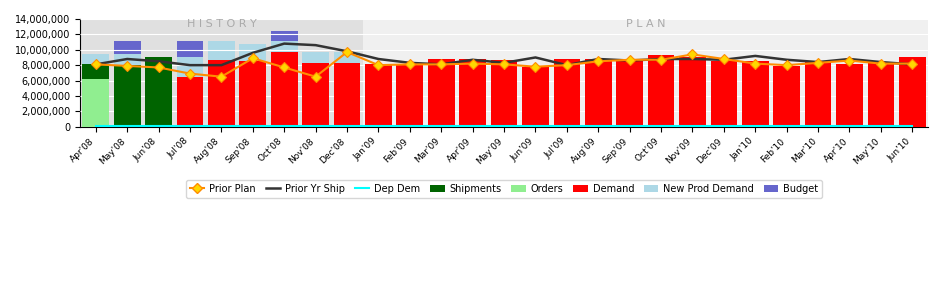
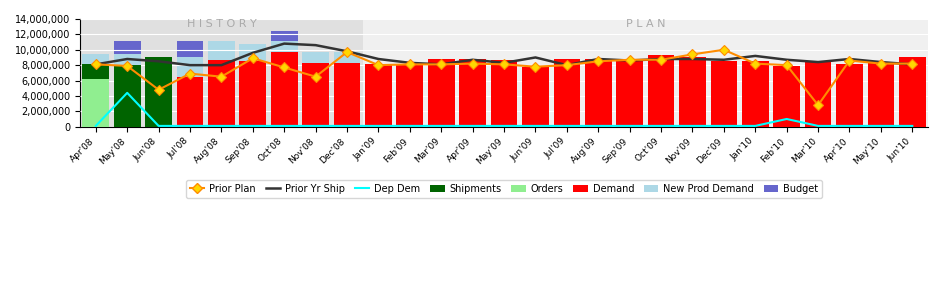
Dep Dem/May'08: 100,000 -> 4,400,000
Prior Plan/Jun'08: 7,700,000 -> 4,800,000
Prior Plan/Dec'09: 8,800,000 -> 10,000,000
Dep Dem/Feb'10: 100,000 -> 1,000,000
Prior Plan/Mar'10: 8,300,000 -> 2,800,000
